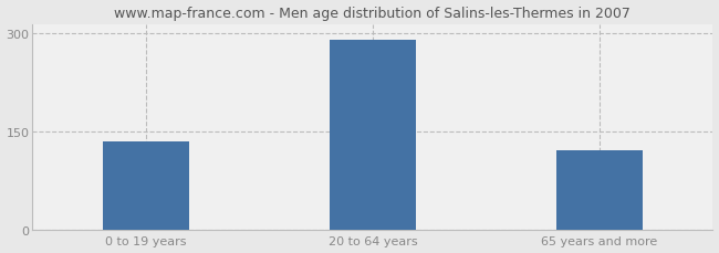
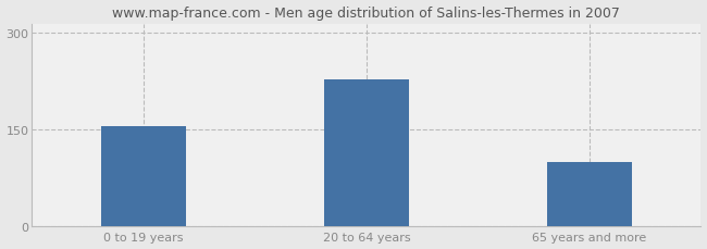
0 to 19 years: 135 -> 156
20 to 64 years: 291 -> 228
65 years and more: 122 -> 100
